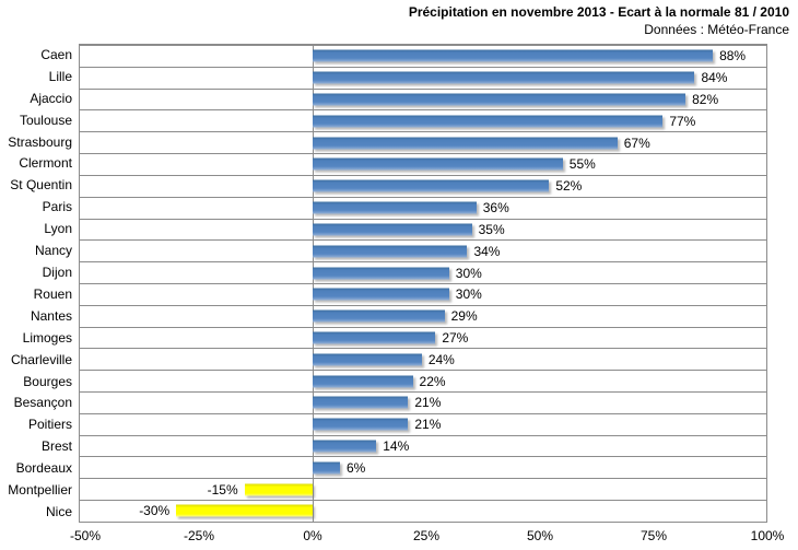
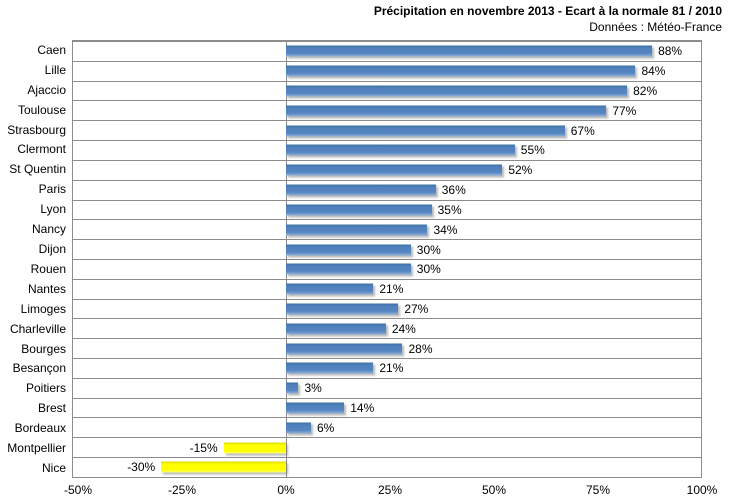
Nantes: 29% -> 21%
Bourges: 22% -> 28%
Poitiers: 21% -> 3%
